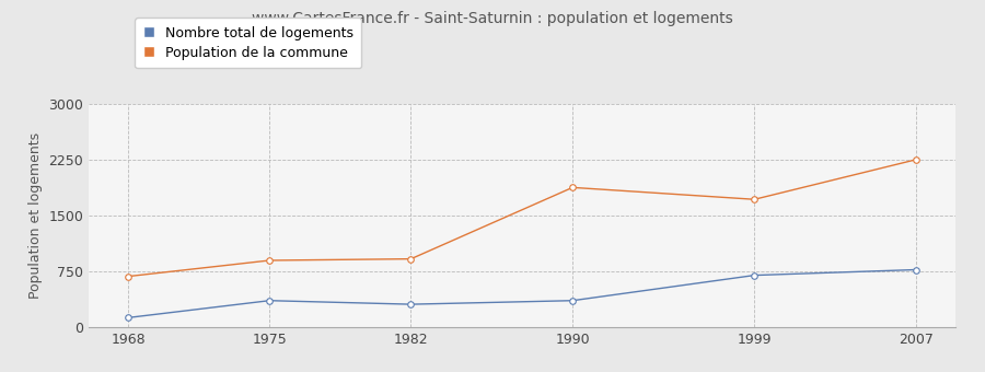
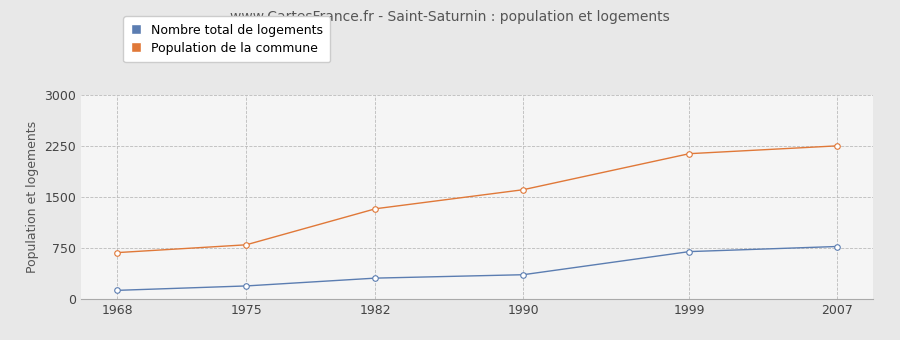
Nombre total de logements/1975: 360 -> 200
Population de la commune/1975: 900 -> 800
Population de la commune/1982: 920 -> 1330
Population de la commune/1990: 1880 -> 1610
Population de la commune/1999: 1720 -> 2140
